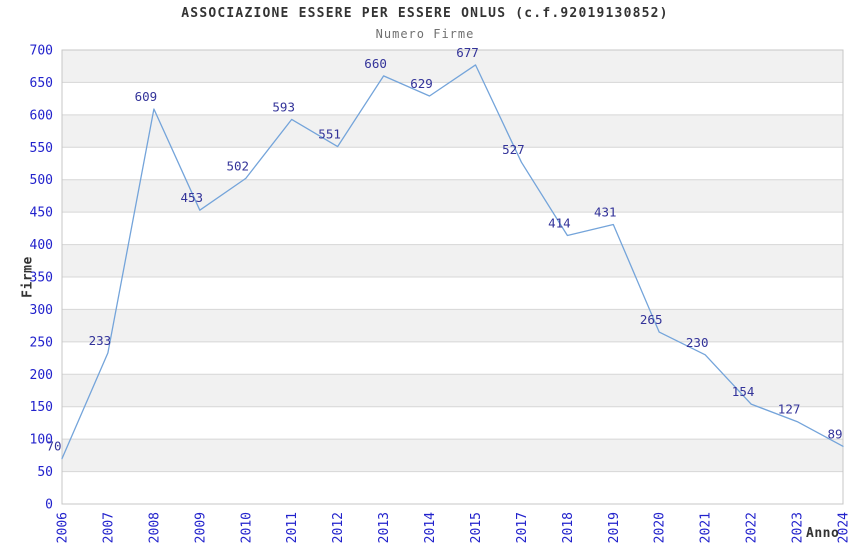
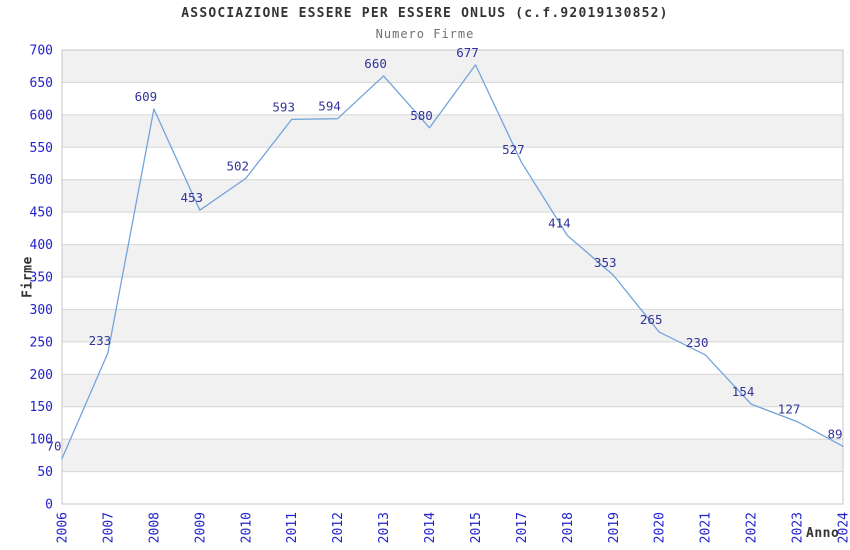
2012: 551 -> 594
2014: 629 -> 580
2019: 431 -> 353
